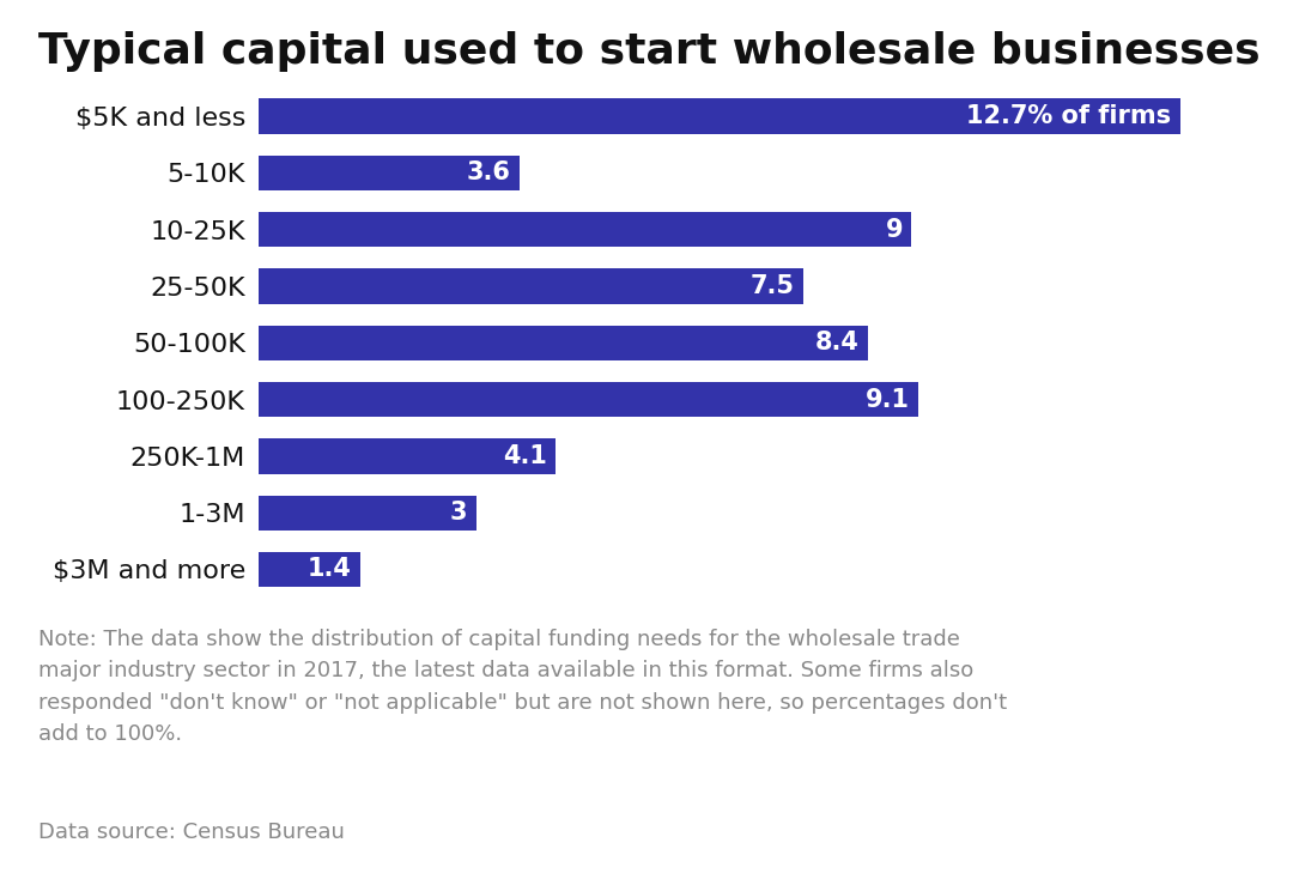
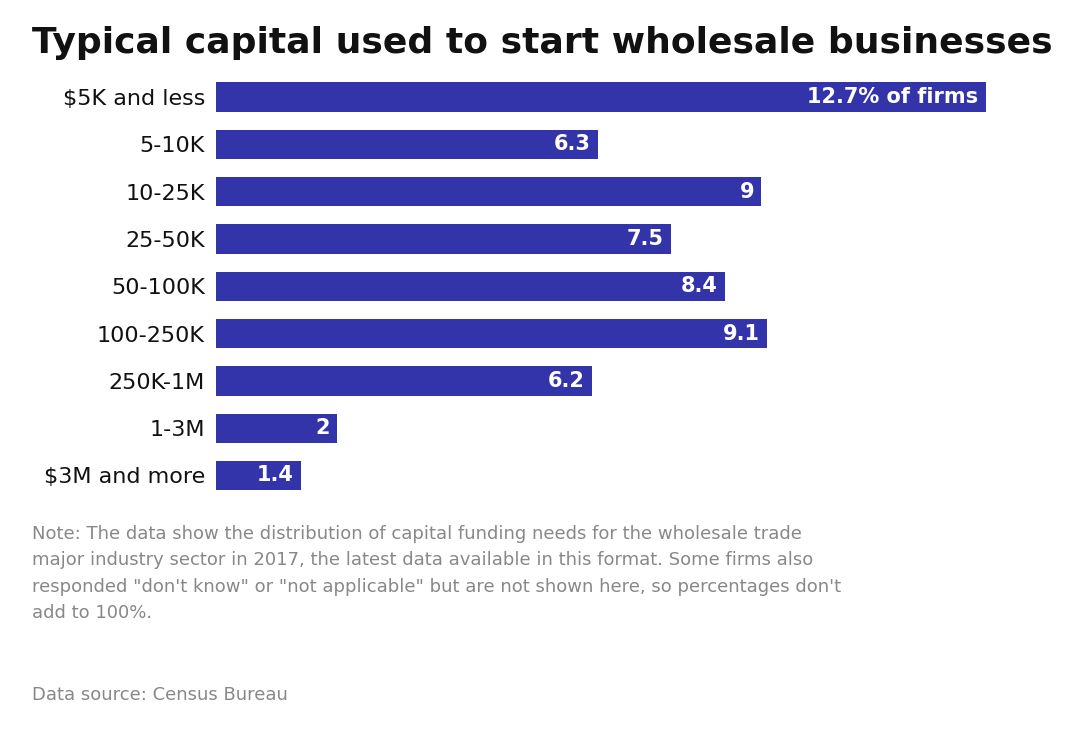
5-10K: 3.6 -> 6.3
250K-1M: 4.1 -> 6.2
1-3M: 3 -> 2
